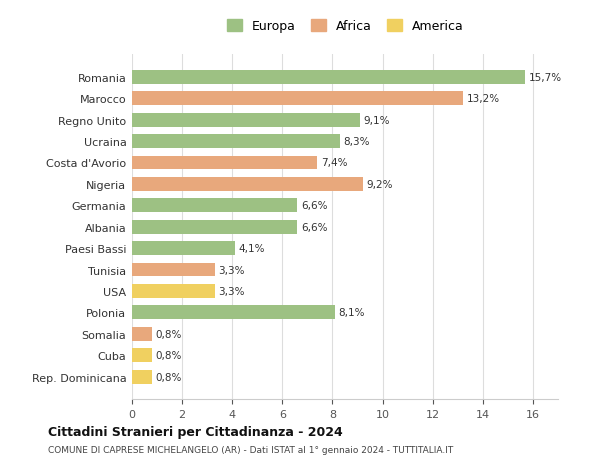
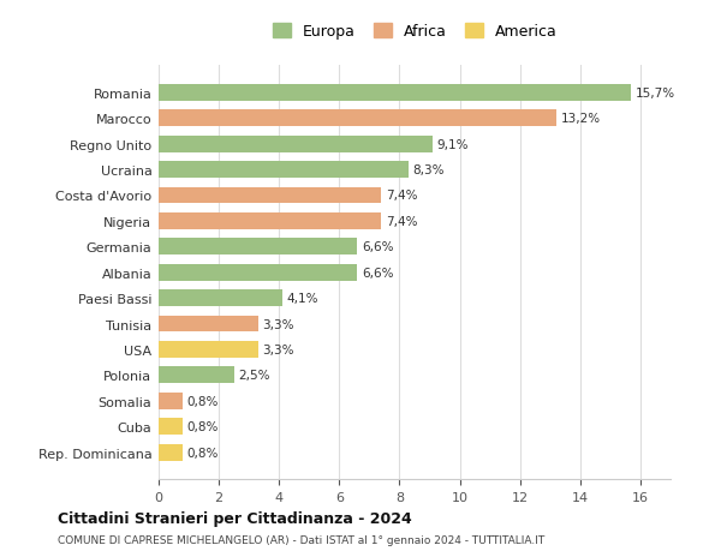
Nigeria: 9,2% -> 7,4%
Polonia: 8,1% -> 2,5%
